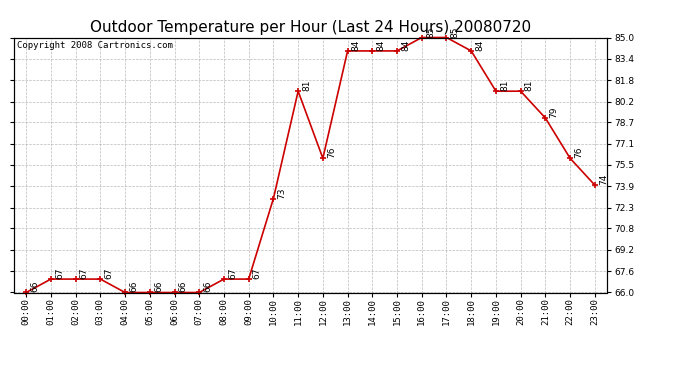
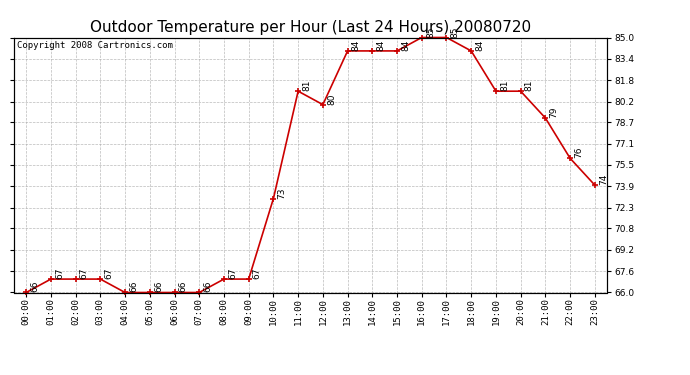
12:00: 76 -> 80
